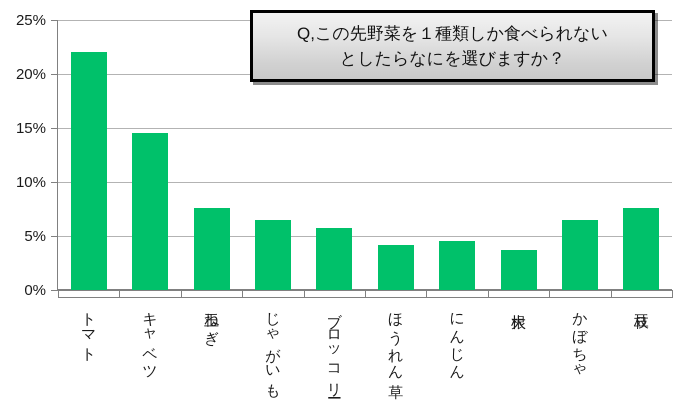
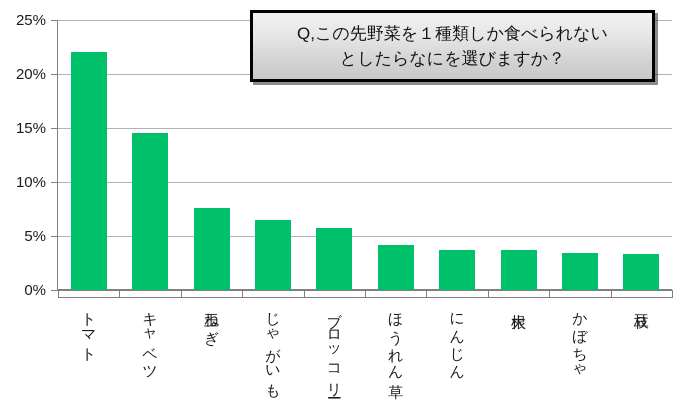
にんじん: 4.5% -> 3.7%
かぼちゃ: 6.5% -> 3.5%
枝豆: 7.6% -> 3.4%
